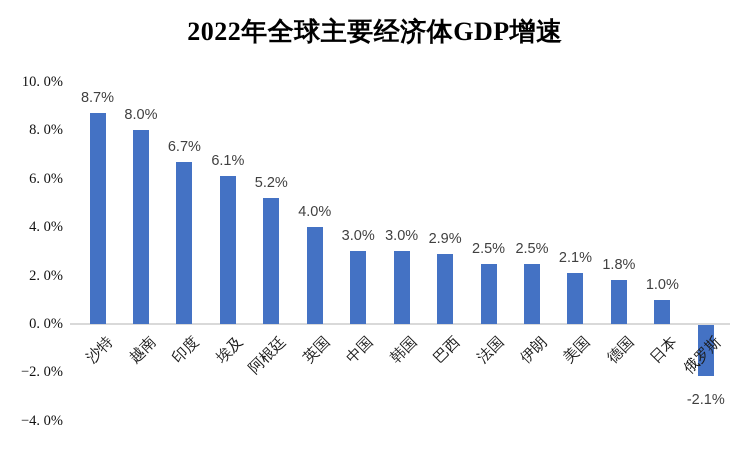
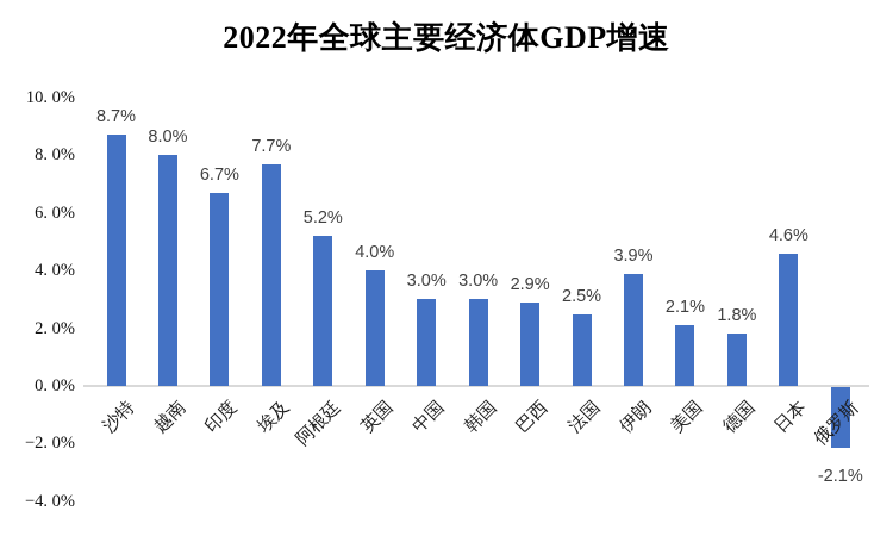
埃及: 6.1% -> 7.7%
伊朗: 2.5% -> 3.9%
日本: 1.0% -> 4.6%
